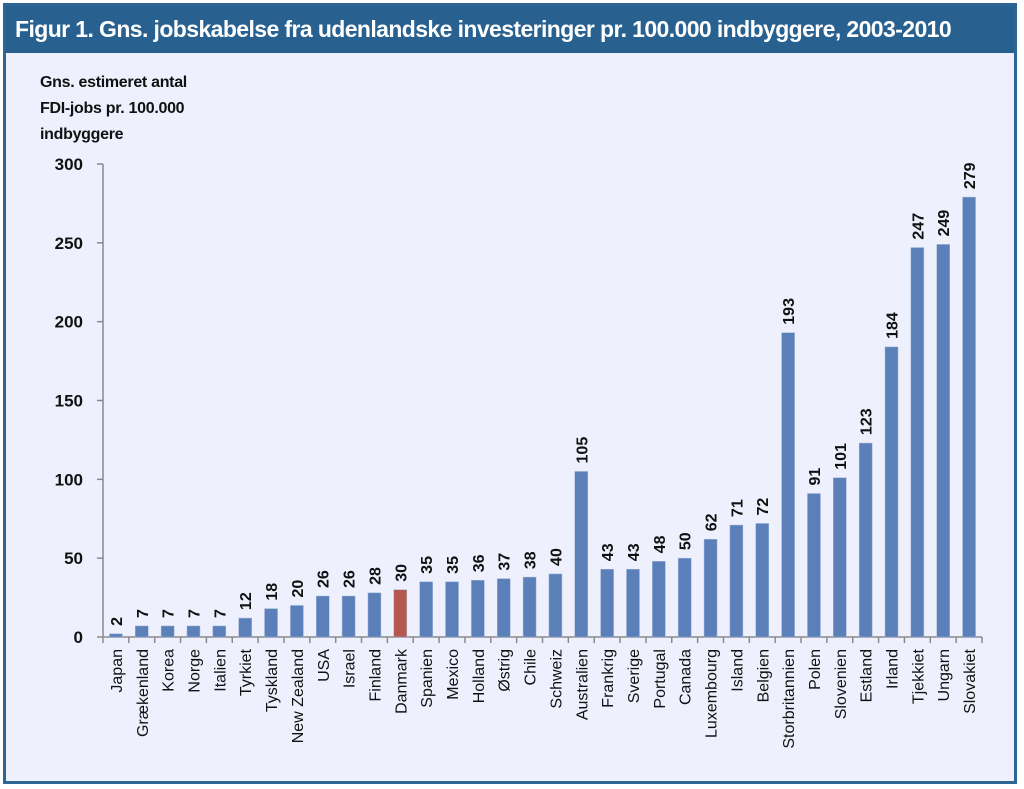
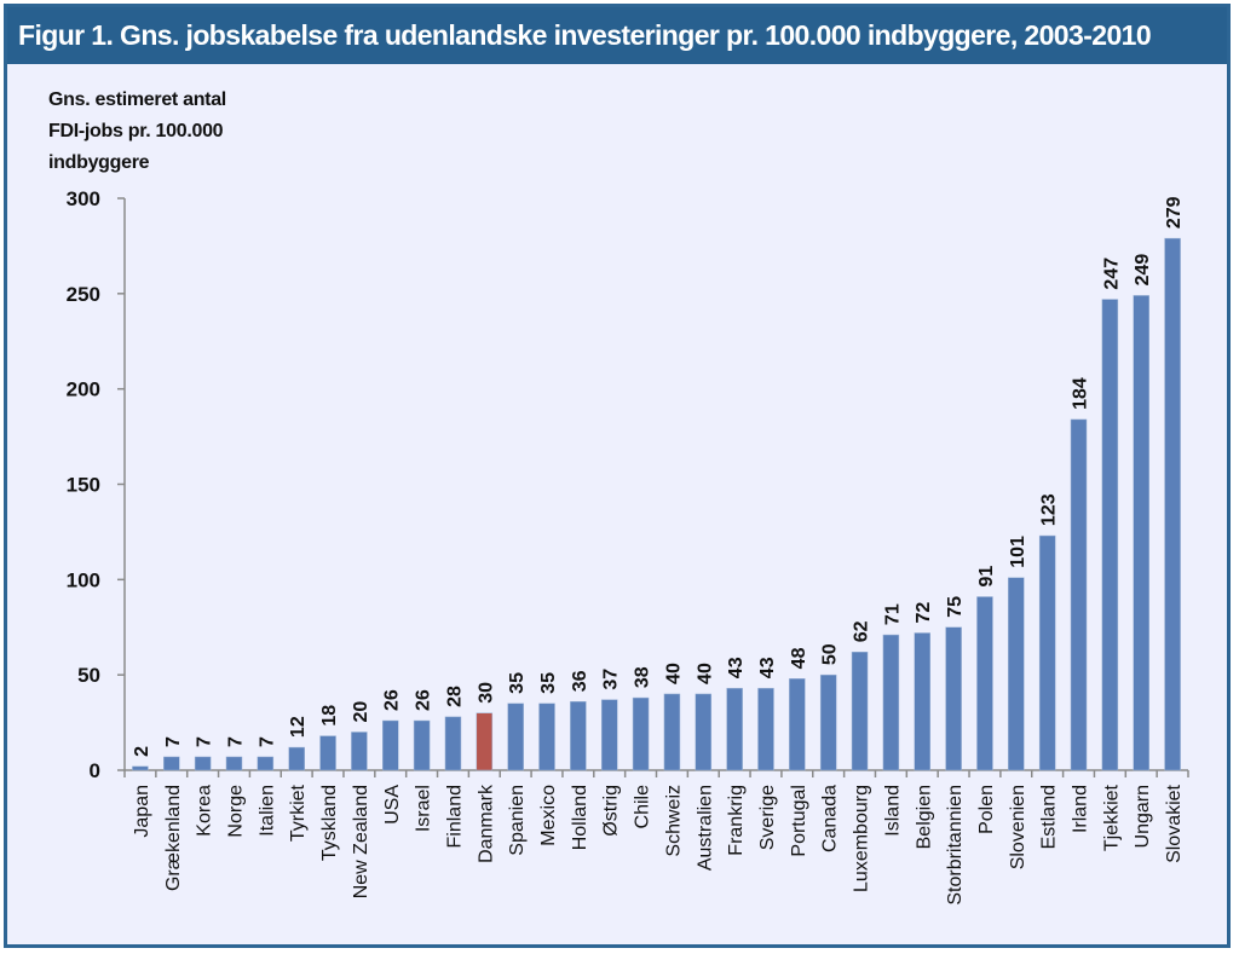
Australien: 105 -> 40
Storbritannien: 193 -> 75
